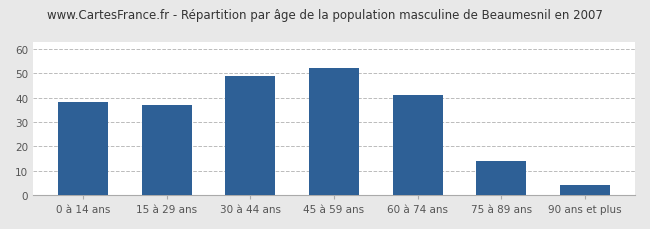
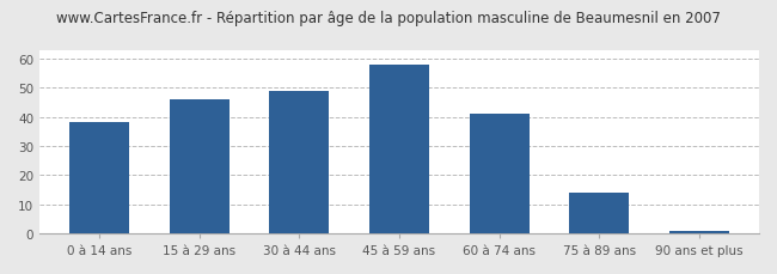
15 à 29 ans: 37 -> 46
45 à 59 ans: 52 -> 58
90 ans et plus: 4 -> 1
